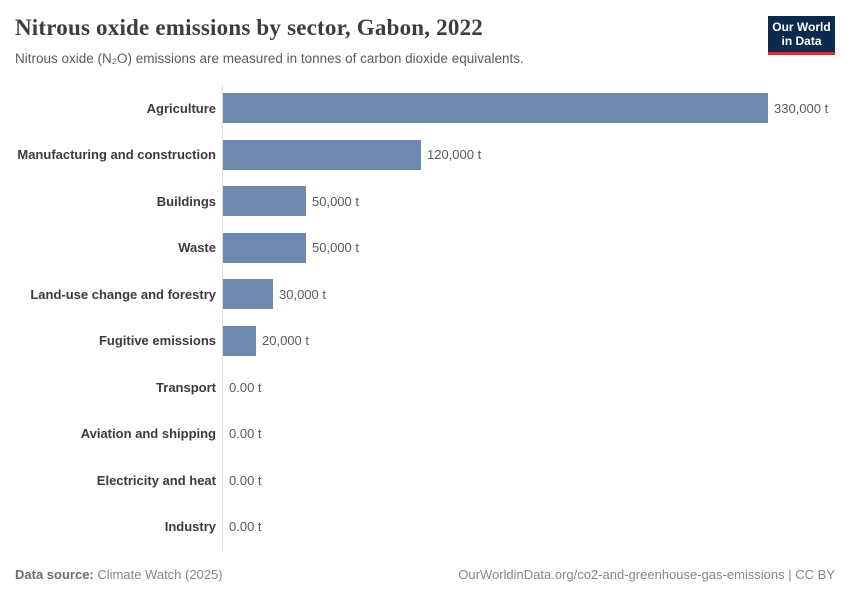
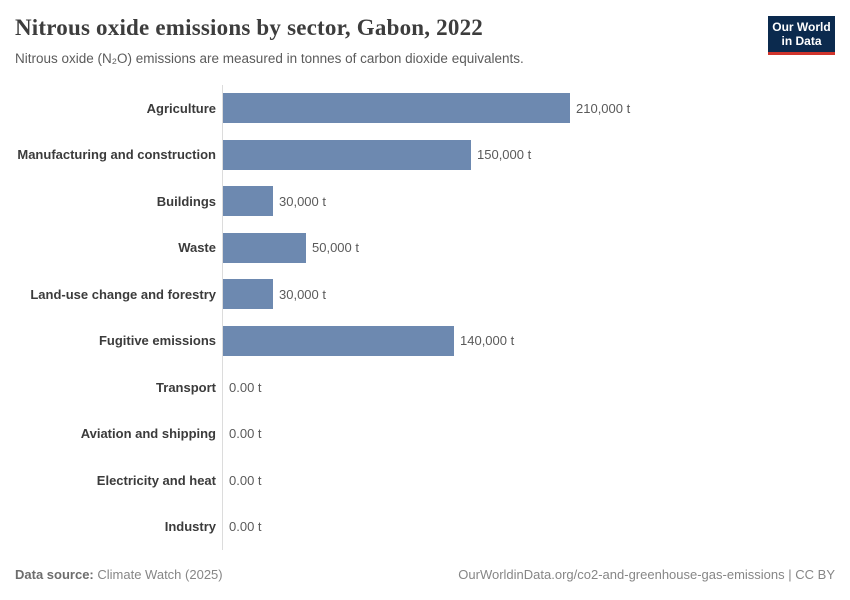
Agriculture: 330,000 -> 210,000
Manufacturing and construction: 120,000 -> 150,000
Buildings: 50,000 -> 30,000
Fugitive emissions: 20,000 -> 140,000
